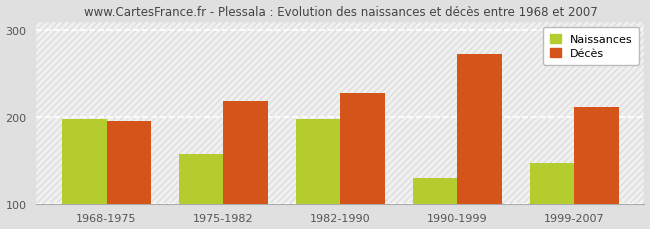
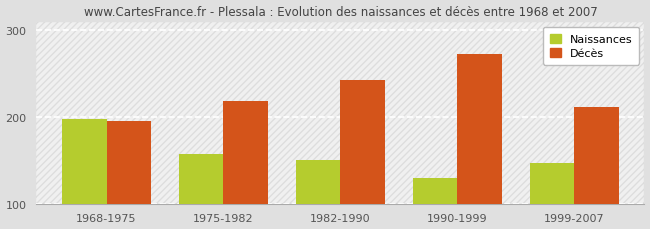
Naissances/1982-1990: 198 -> 150
Décès/1982-1990: 228 -> 243
